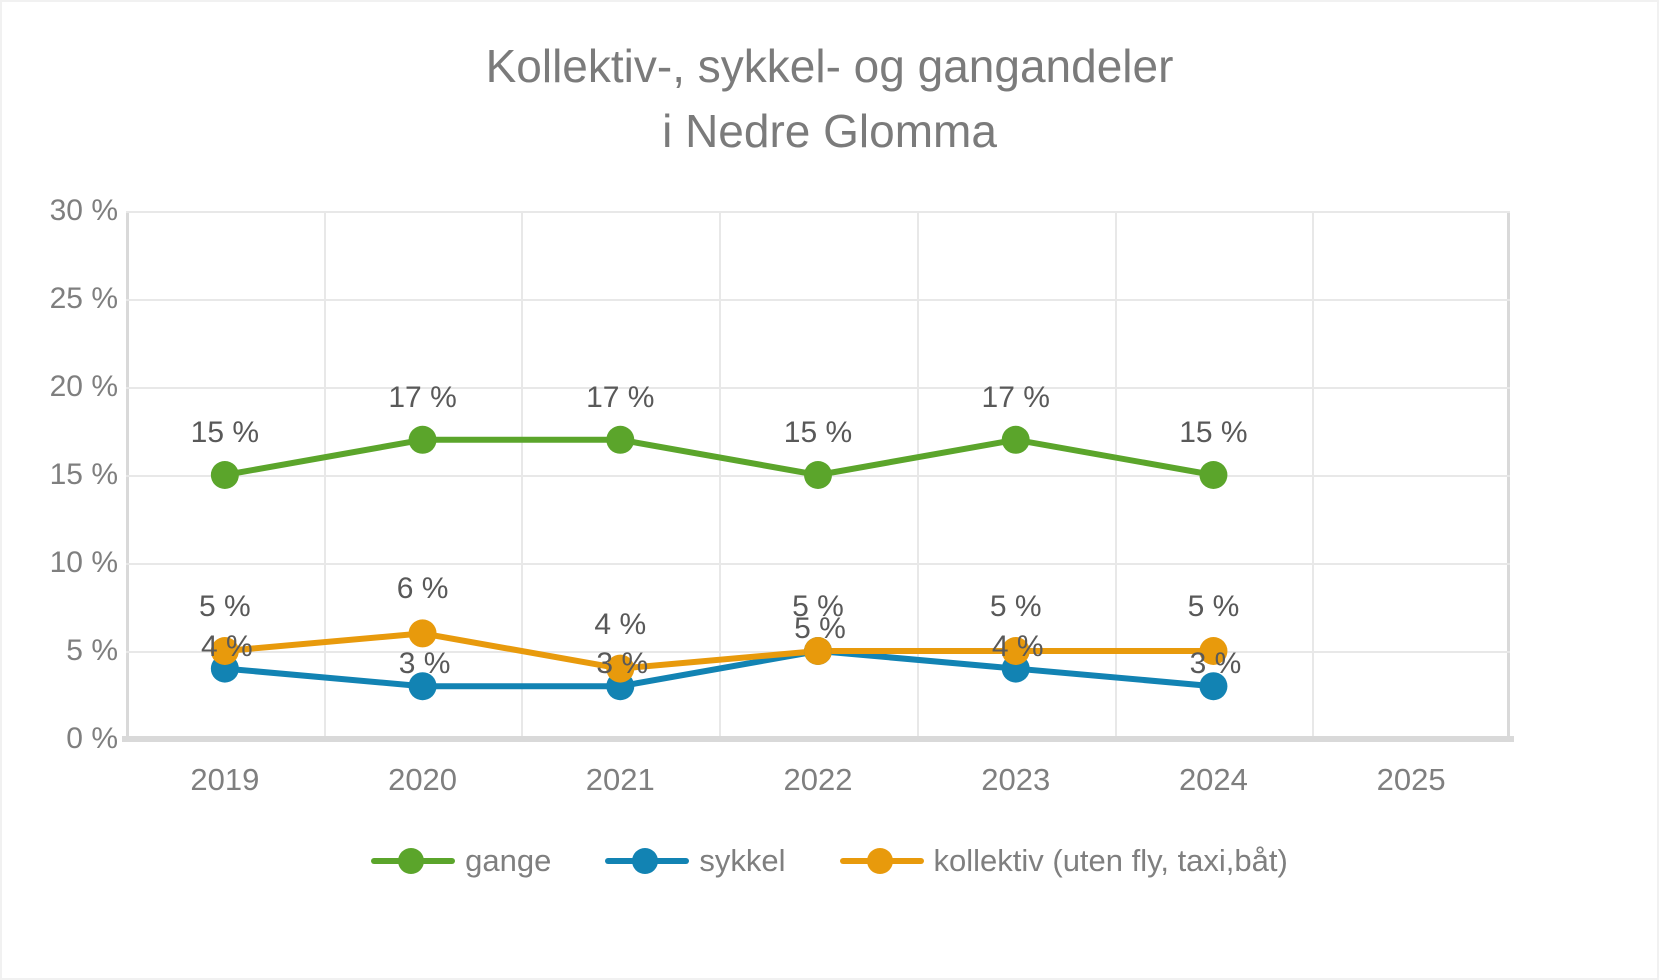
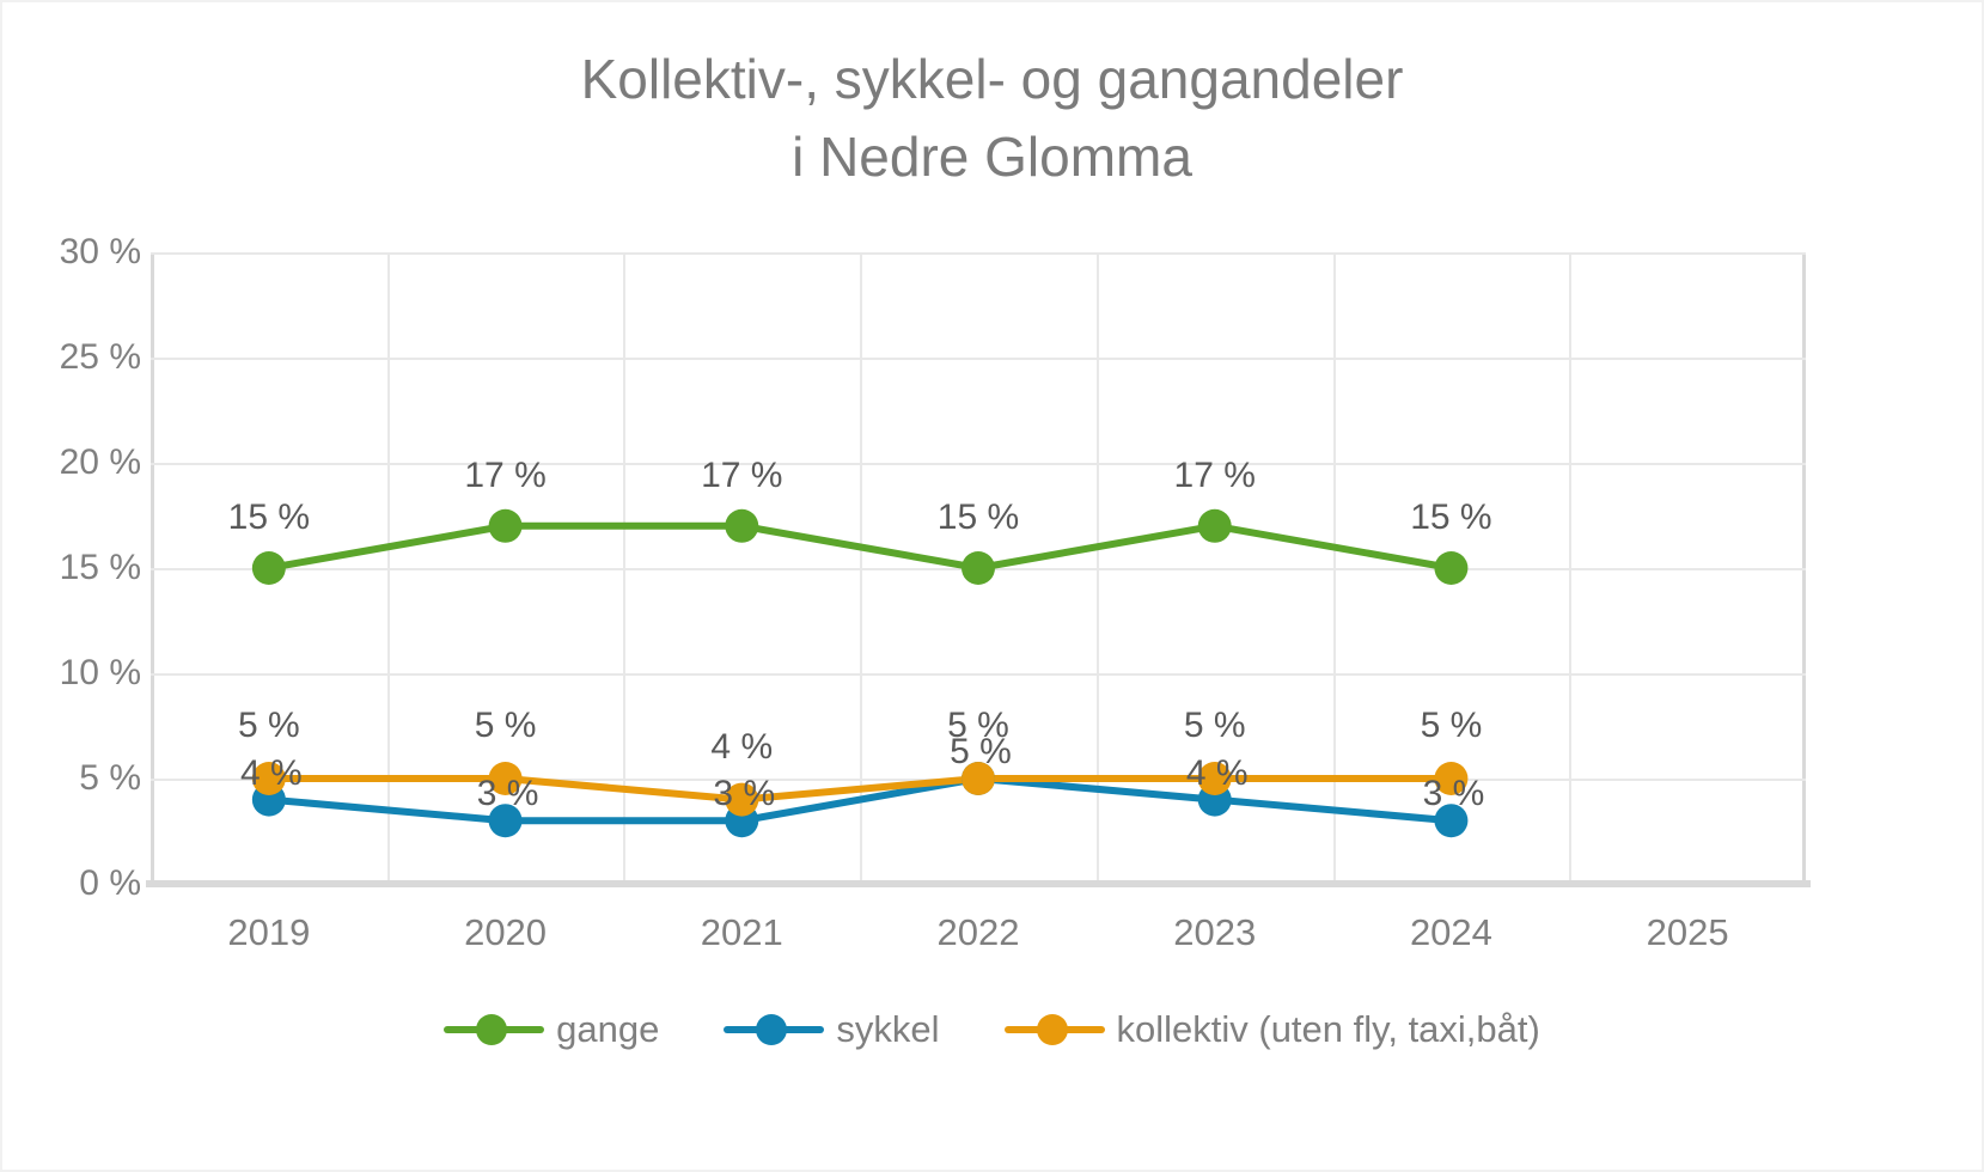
kollektiv (uten fly, taxi,båt)/2020: 6 -> 5
